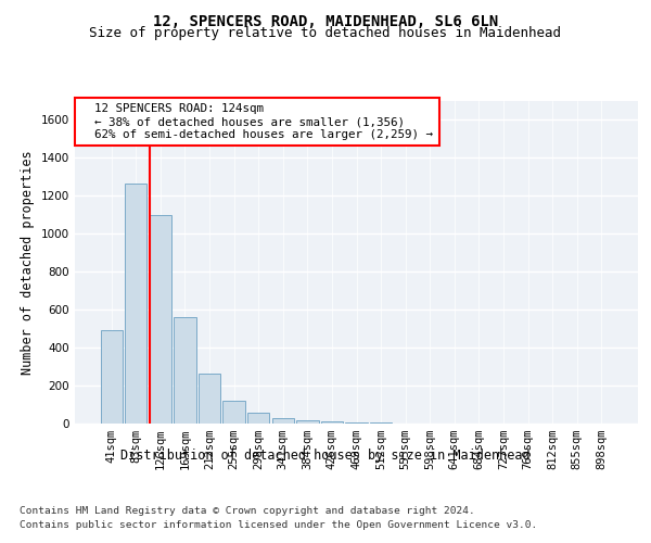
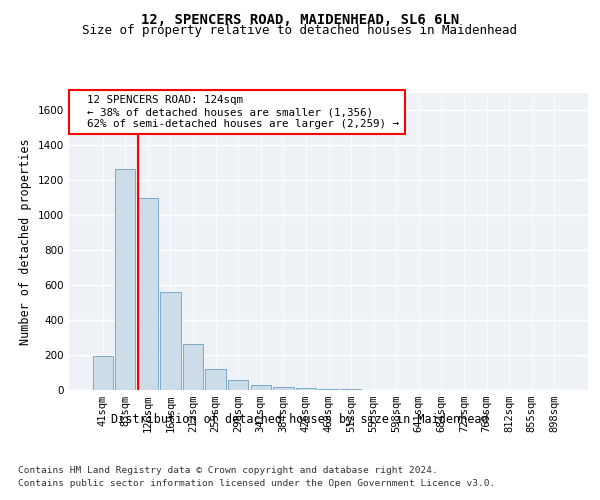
41sqm: 490 -> 200
